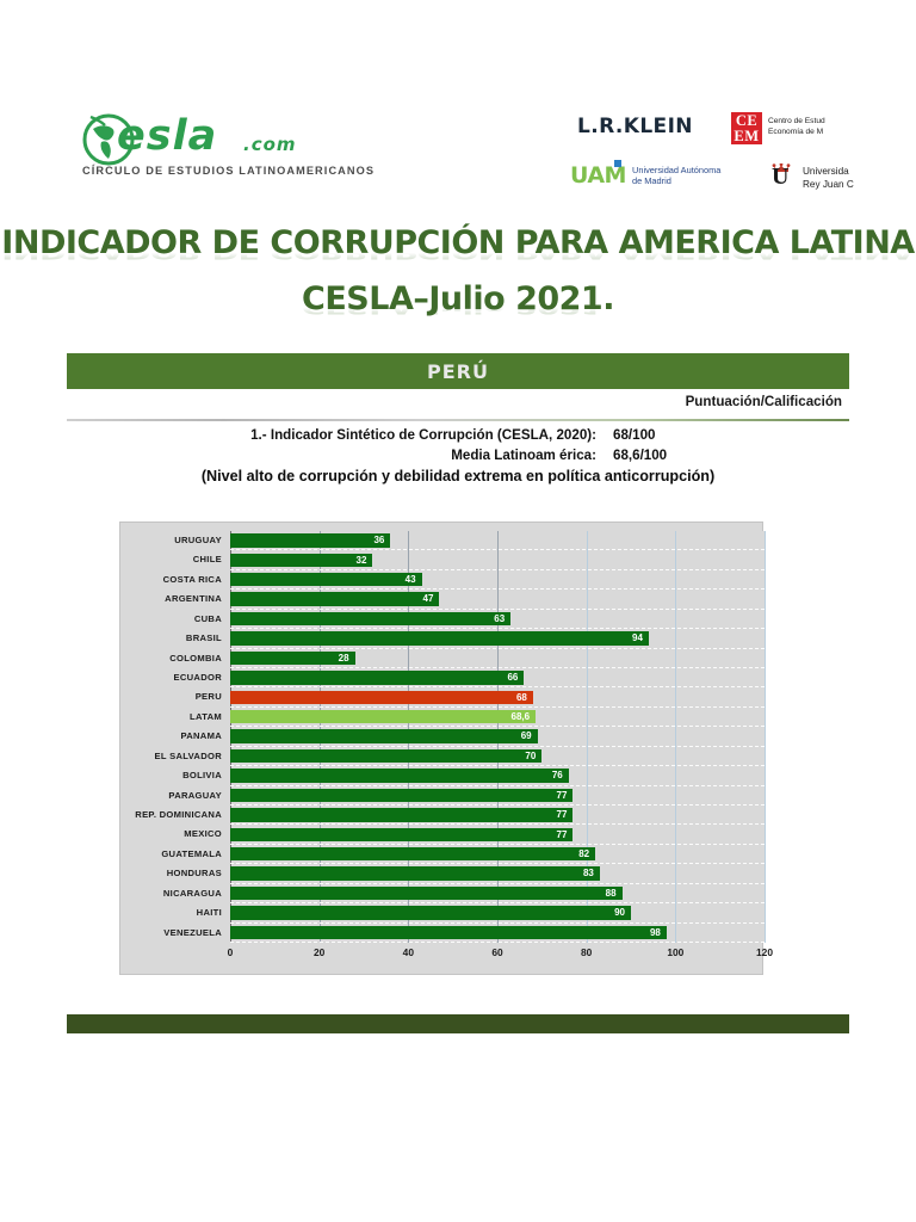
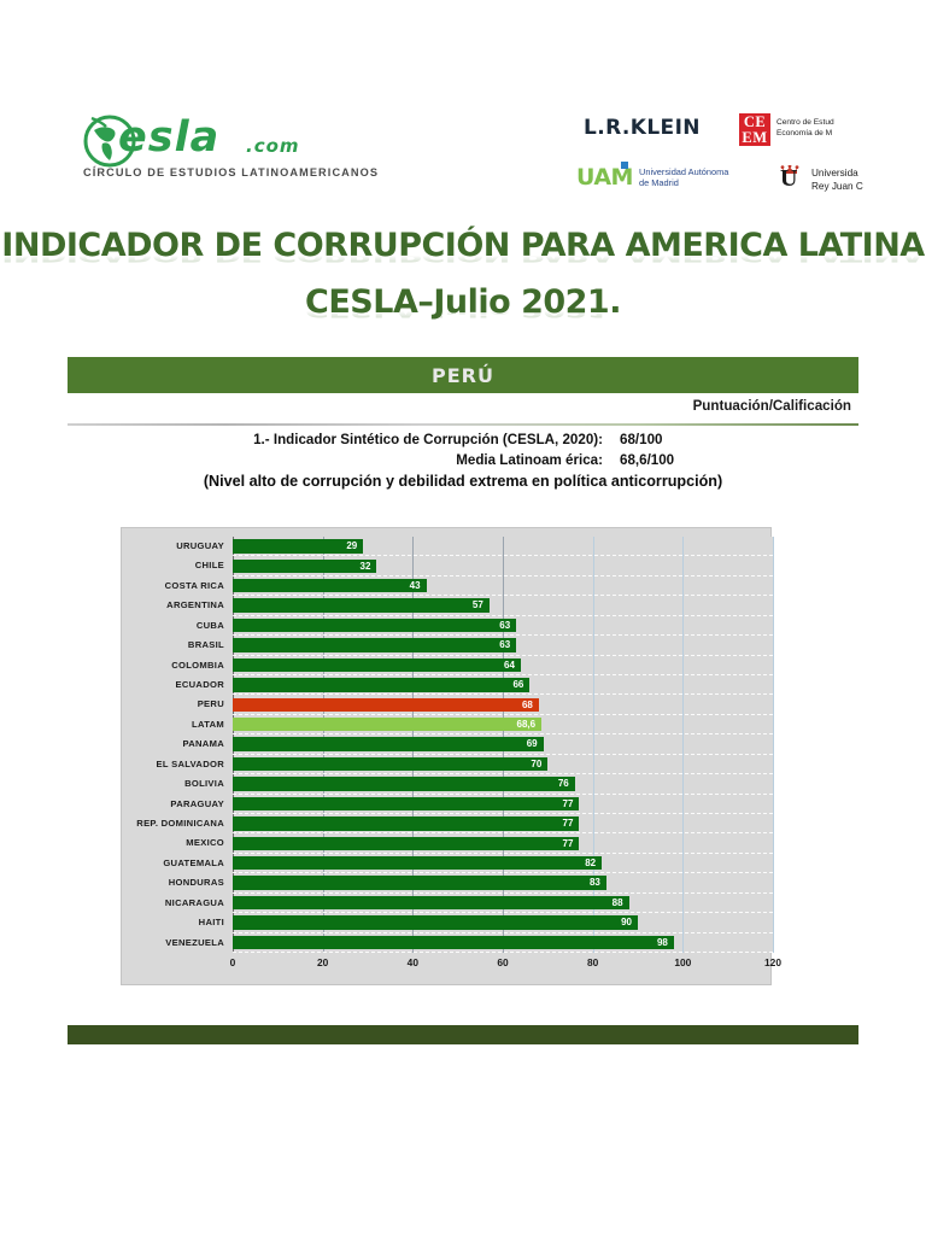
URUGUAY: 36 -> 29
ARGENTINA: 47 -> 57
BRASIL: 94 -> 63
COLOMBIA: 28 -> 64
